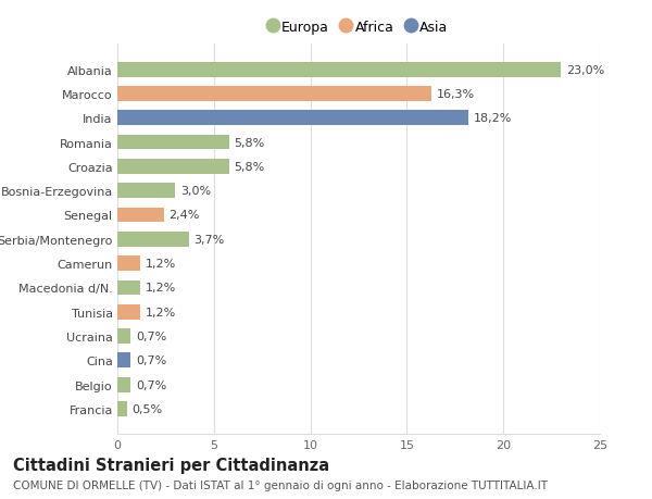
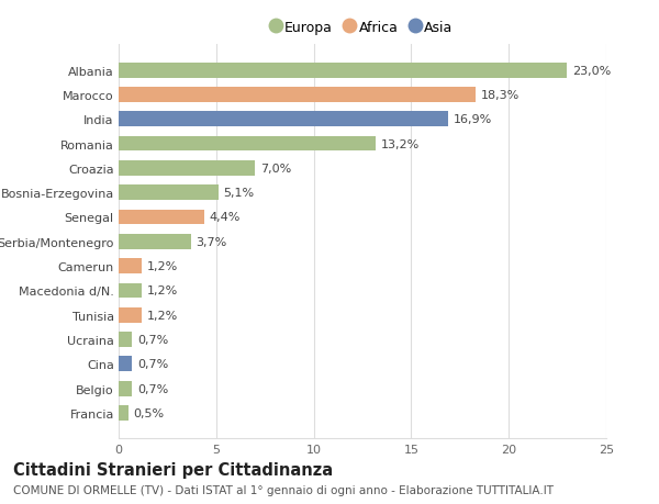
Marocco: 16,3% -> 18,3%
India: 18,2% -> 16,9%
Romania: 5,8% -> 13,2%
Croazia: 5,8% -> 7,0%
Bosnia-Erzegovina: 3,0% -> 5,1%
Senegal: 2,4% -> 4,4%
